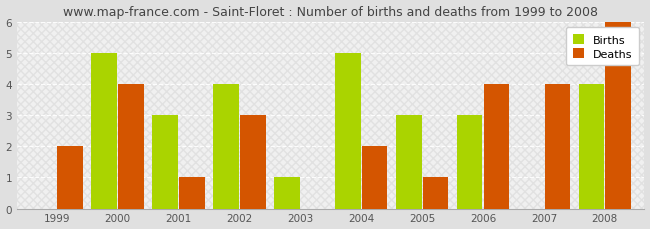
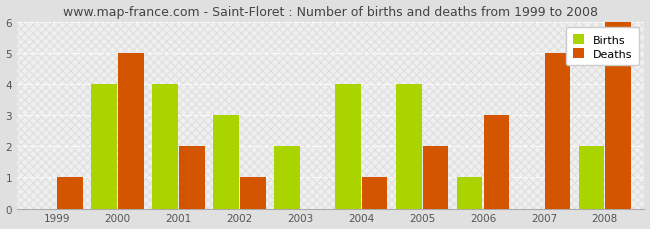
Deaths/1999: 2 -> 1
Births/2000: 5 -> 4
Deaths/2000: 4 -> 5
Births/2001: 3 -> 4
Deaths/2001: 1 -> 2
Births/2002: 4 -> 3
Deaths/2002: 3 -> 1
Births/2003: 1 -> 2
Births/2004: 5 -> 4
Deaths/2004: 2 -> 1
Births/2005: 3 -> 4
Deaths/2005: 1 -> 2
Births/2006: 3 -> 1
Deaths/2006: 4 -> 3
Deaths/2007: 4 -> 5
Births/2008: 4 -> 2
